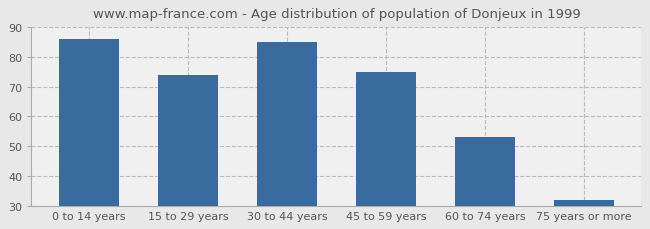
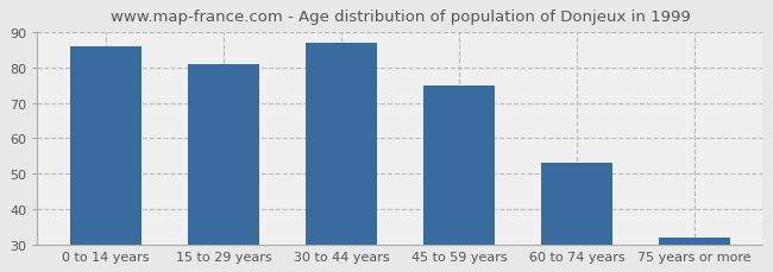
15 to 29 years: 74 -> 81
30 to 44 years: 85 -> 87
